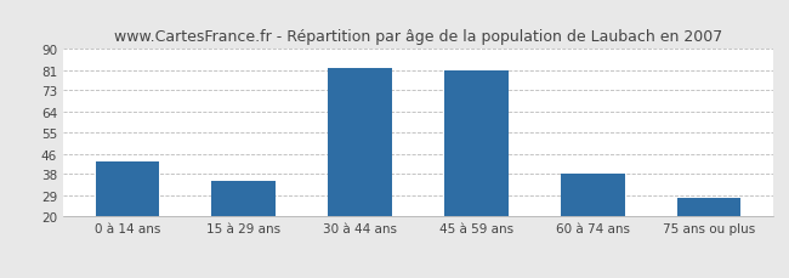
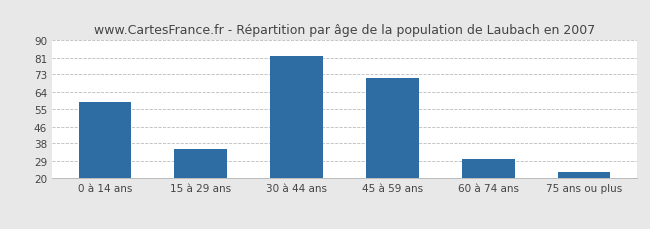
0 à 14 ans: 43 -> 59
45 à 59 ans: 81 -> 71
60 à 74 ans: 38 -> 30
75 ans ou plus: 28 -> 23
